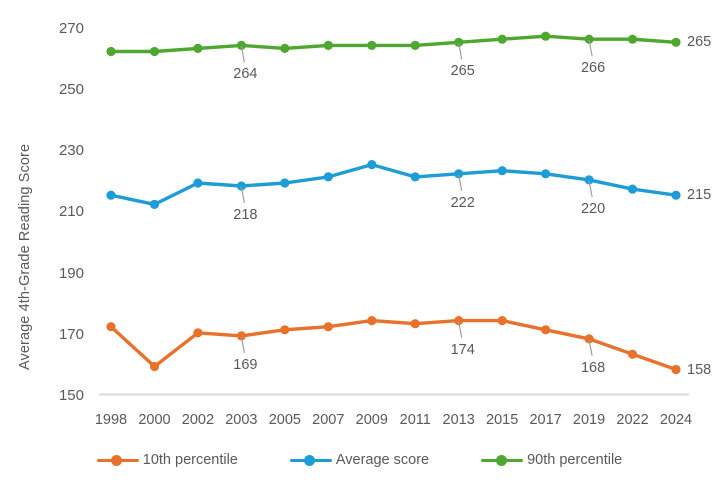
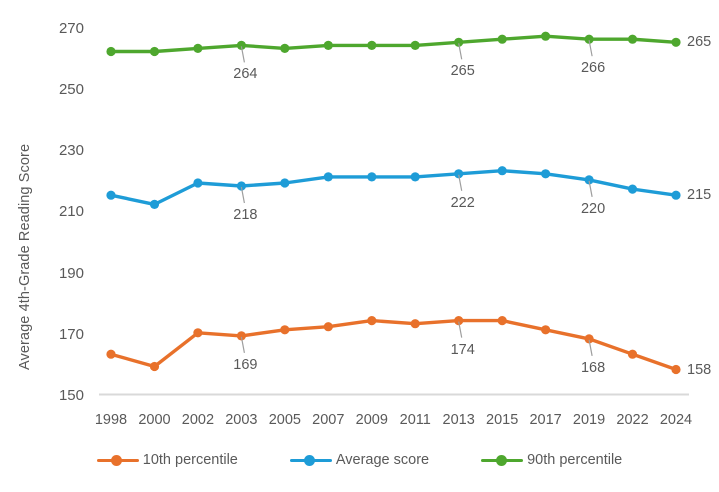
10th percentile/1998: 172 -> 163
Average score/2009: 225 -> 221
